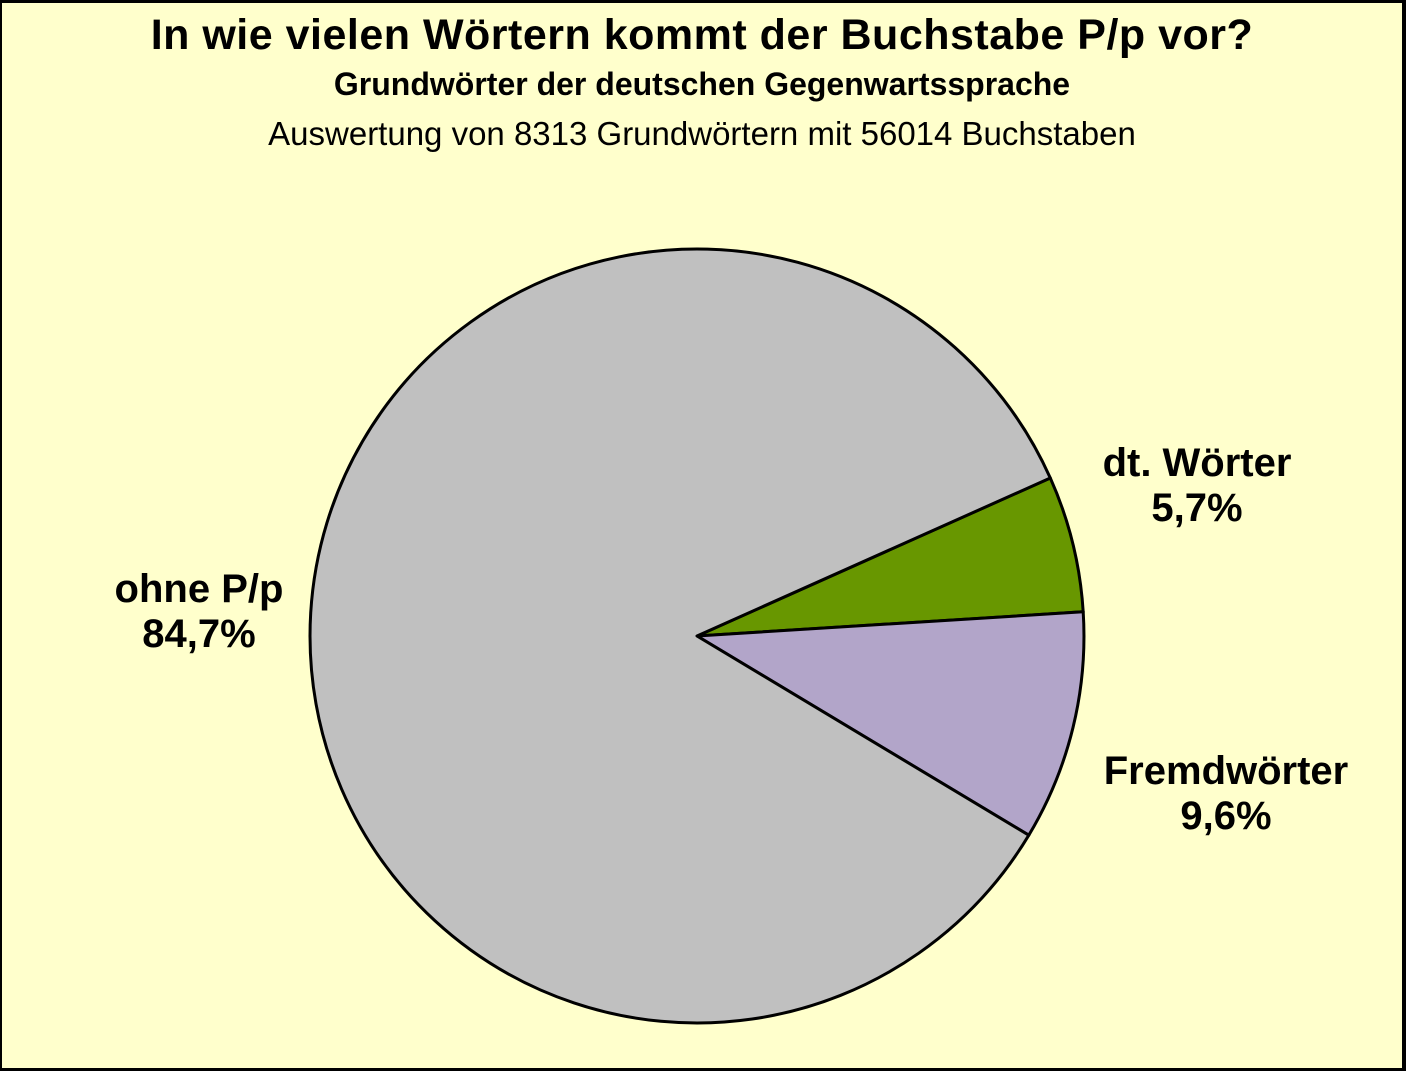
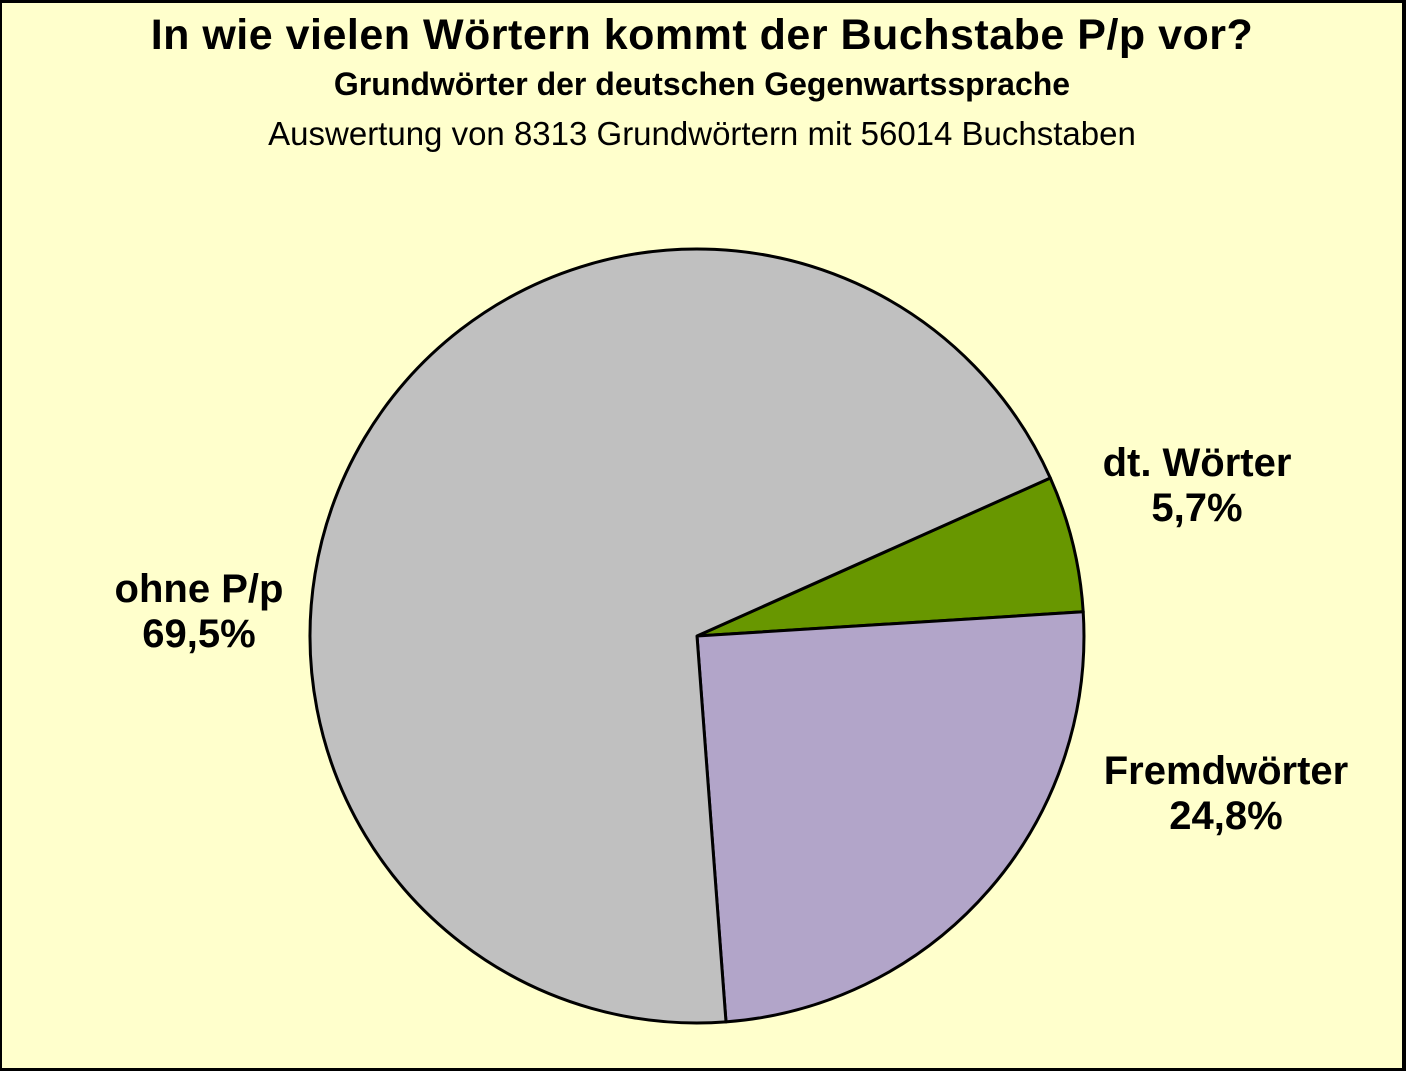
Fremdwörter: 9,6% -> 24,8%
ohne P/p: 84,7% -> 69,5%
